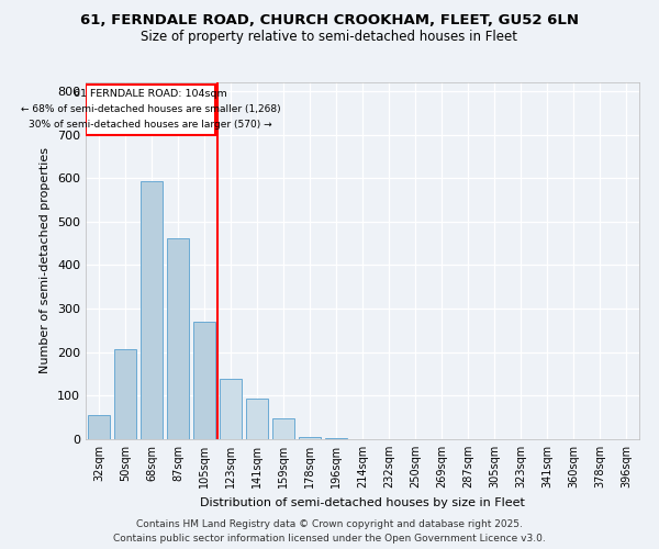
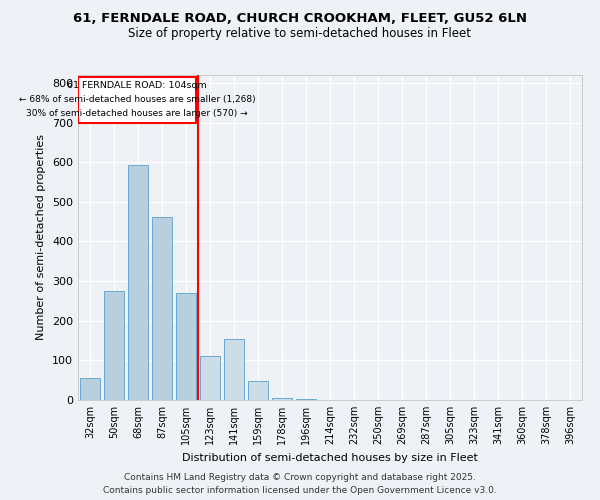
50sqm: 207 -> 275
123sqm: 140 -> 110
141sqm: 93 -> 155
